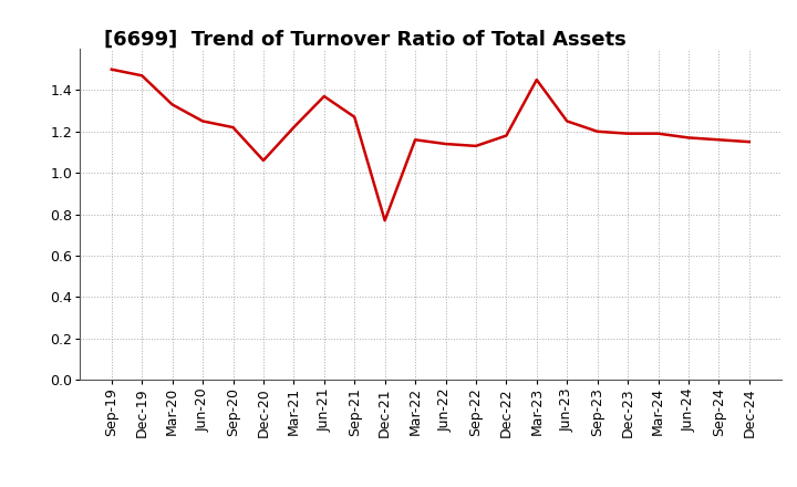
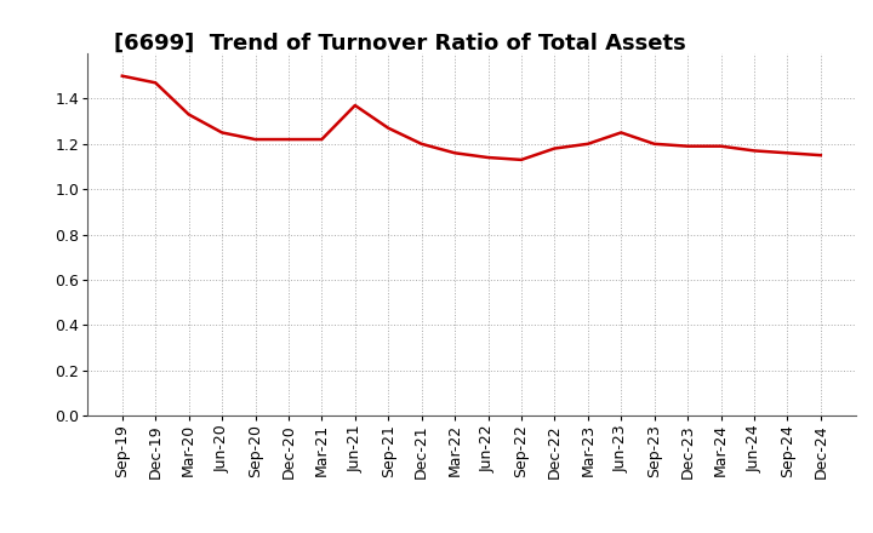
Dec-20: 1.06 -> 1.22
Dec-21: 0.77 -> 1.20
Mar-23: 1.45 -> 1.20
